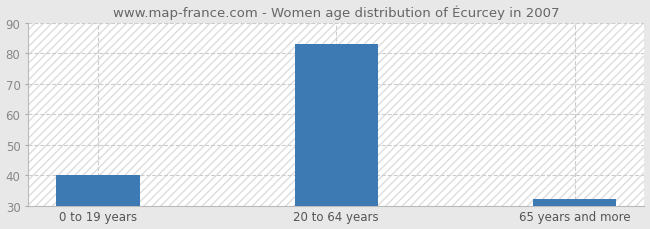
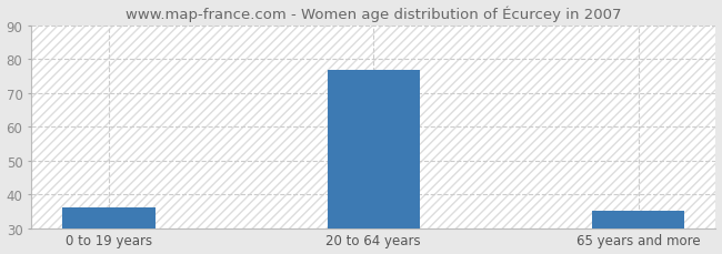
0 to 19 years: 40 -> 36
20 to 64 years: 83 -> 77
65 years and more: 32 -> 35
